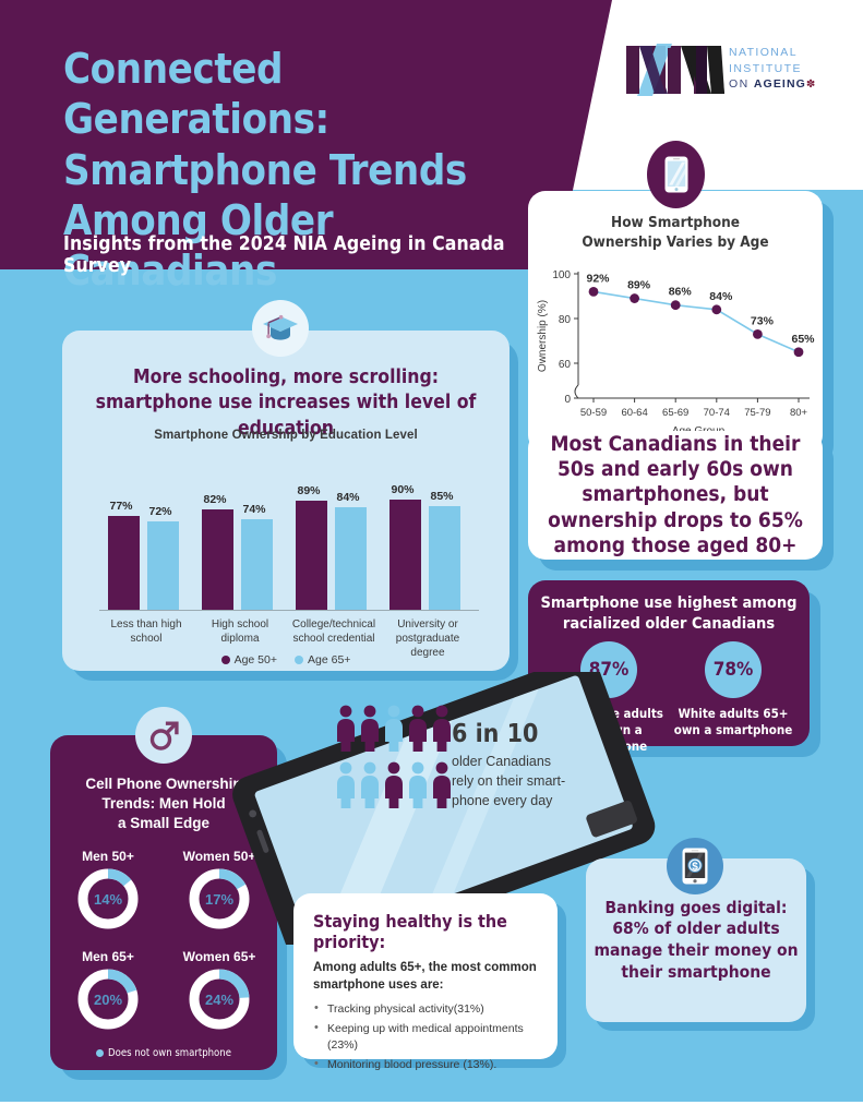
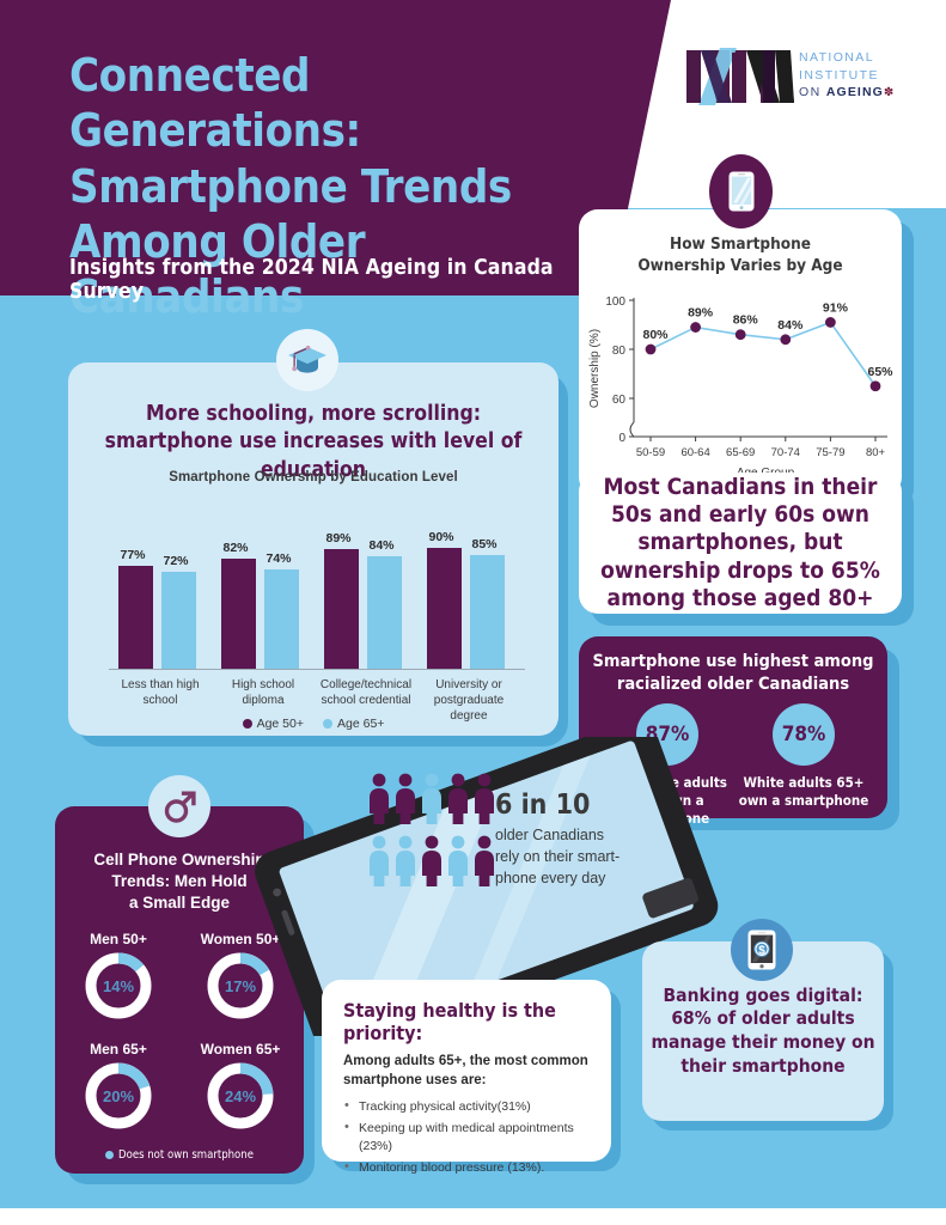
How Smartphone Ownership Varies by Age/50-59: 92% -> 80%
How Smartphone Ownership Varies by Age/75-79: 73% -> 91%
